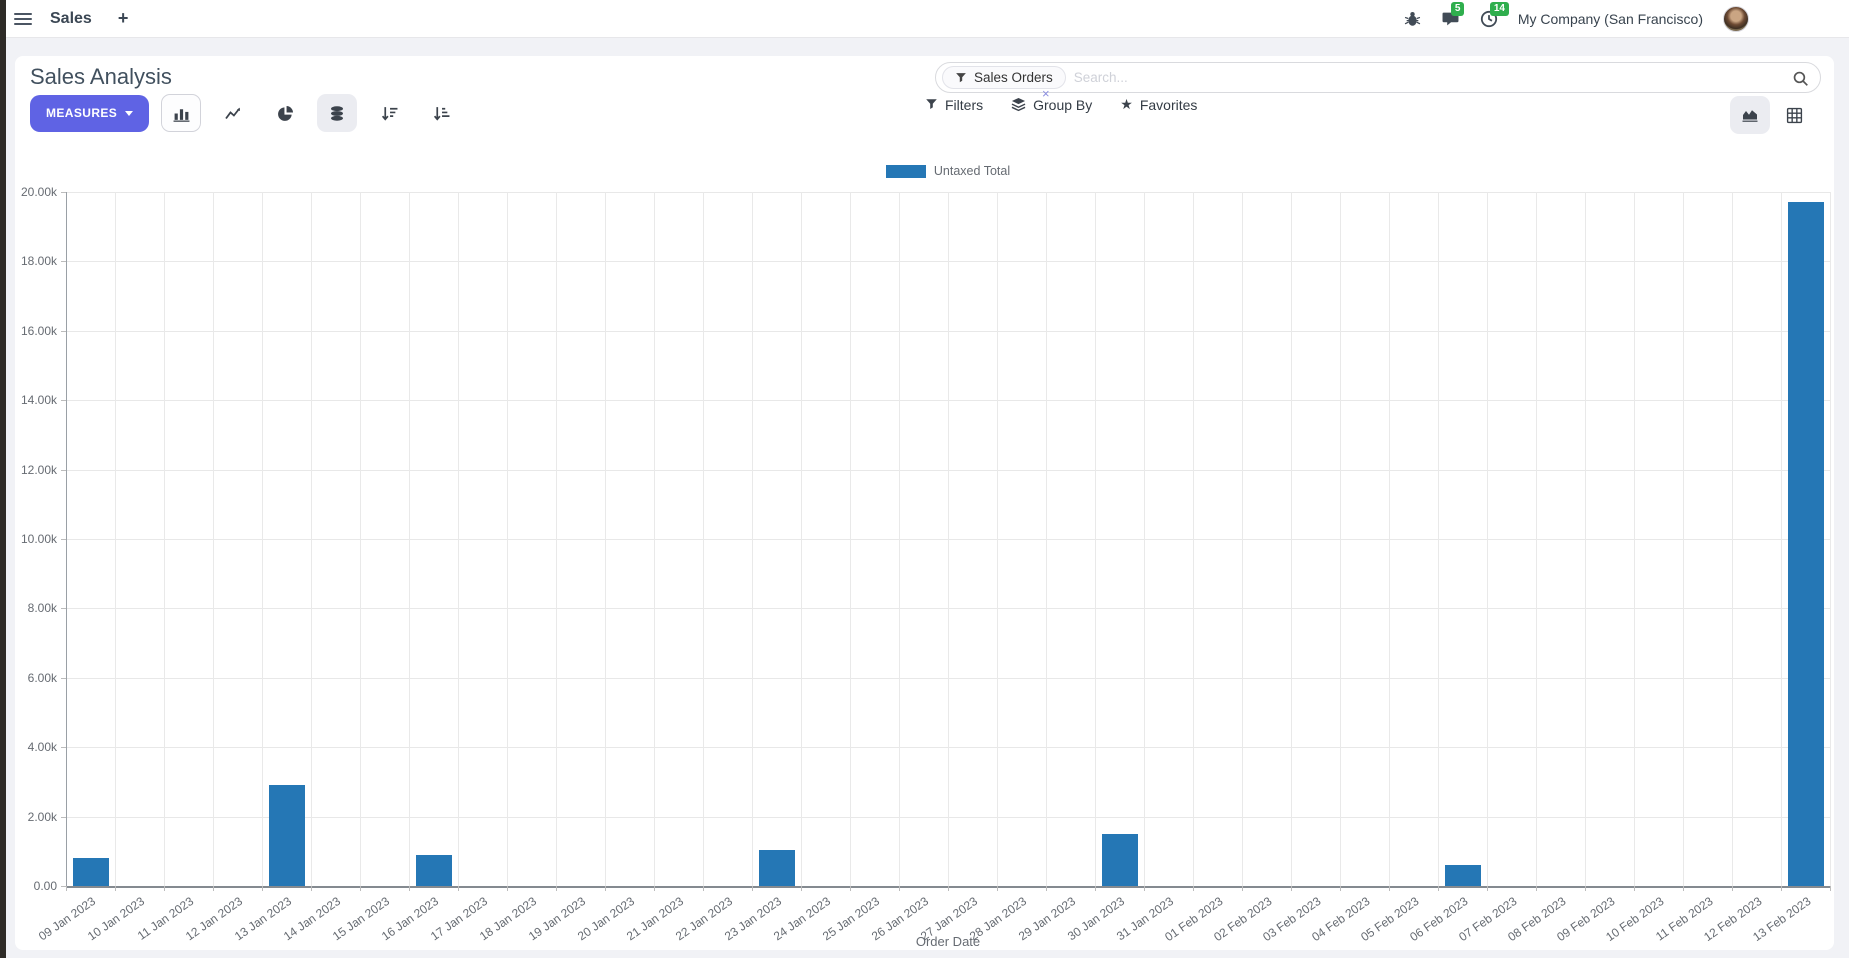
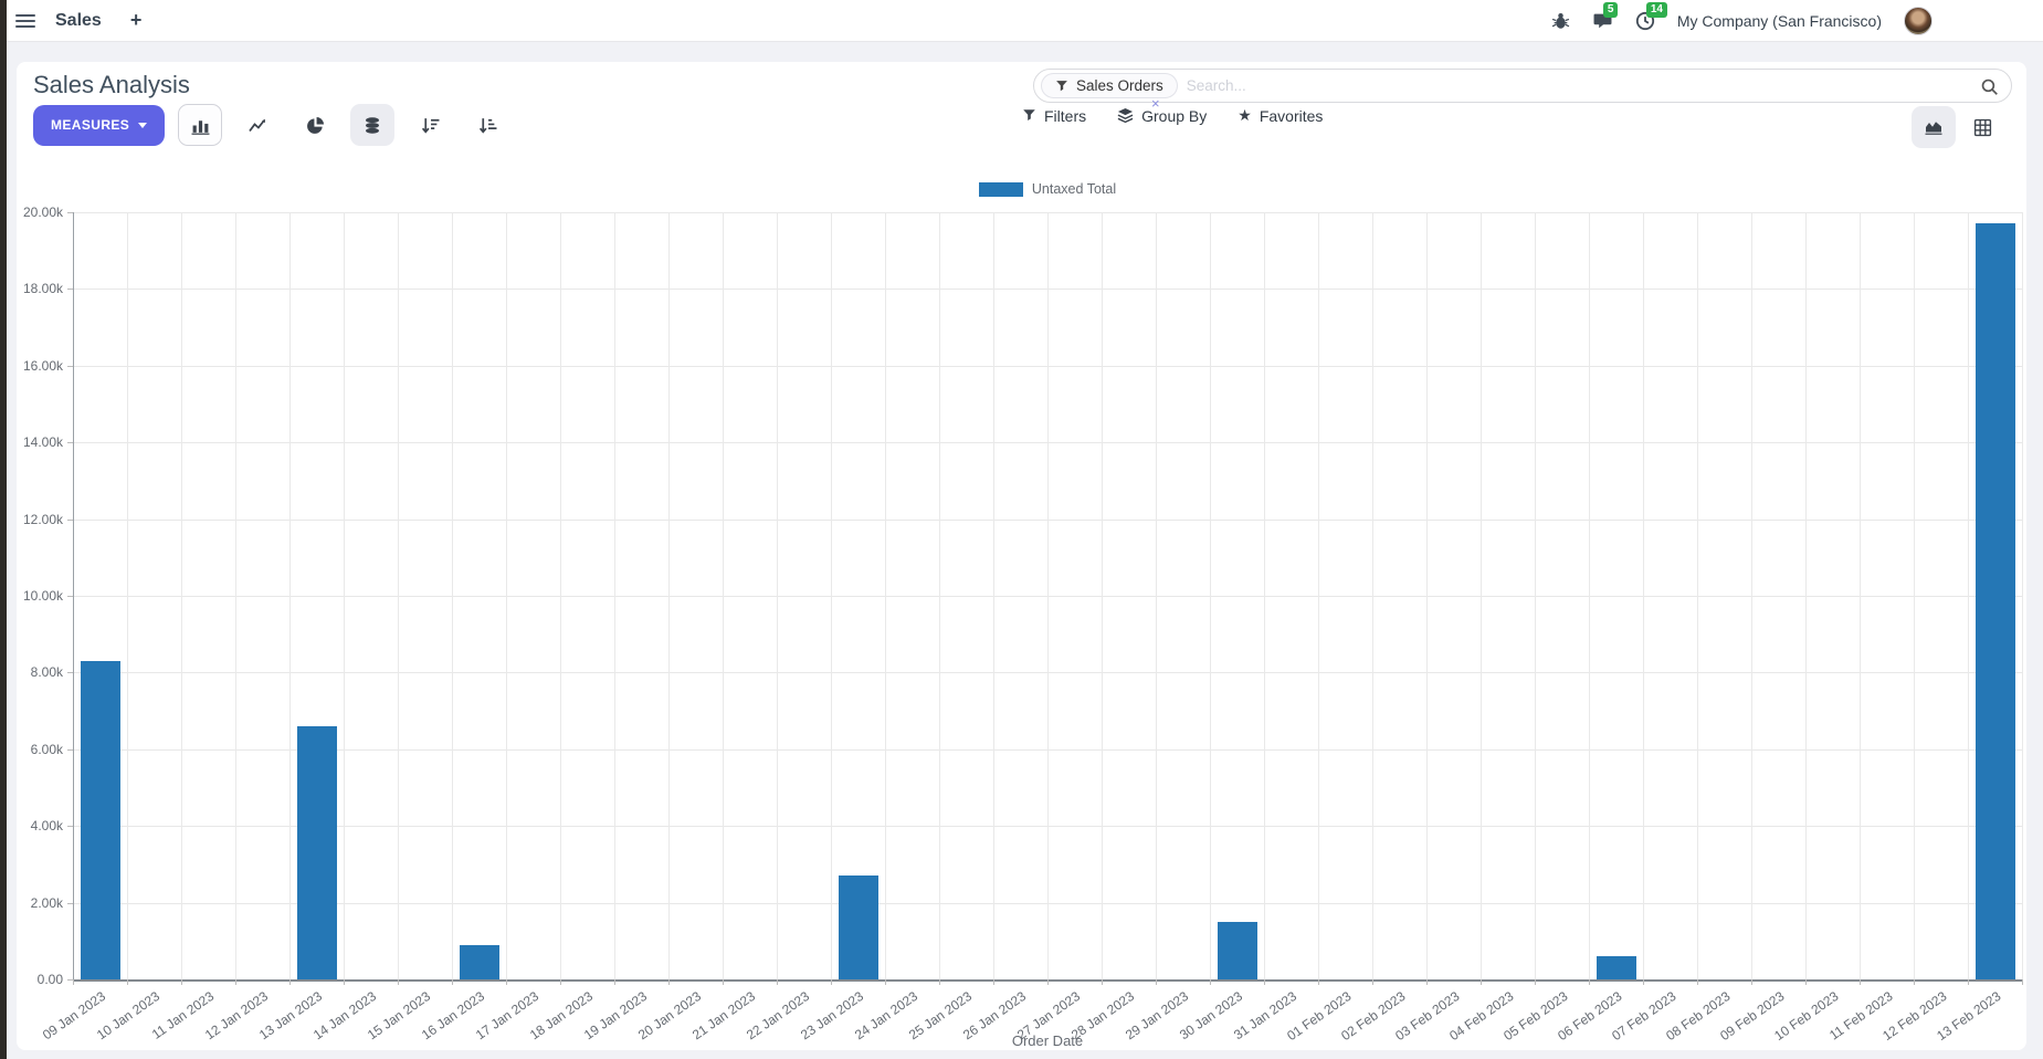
09 Jan 2023: 0.8k -> 8.3k
13 Jan 2023: 2.9k -> 6.6k
23 Jan 2023: 1.0k -> 2.7k
